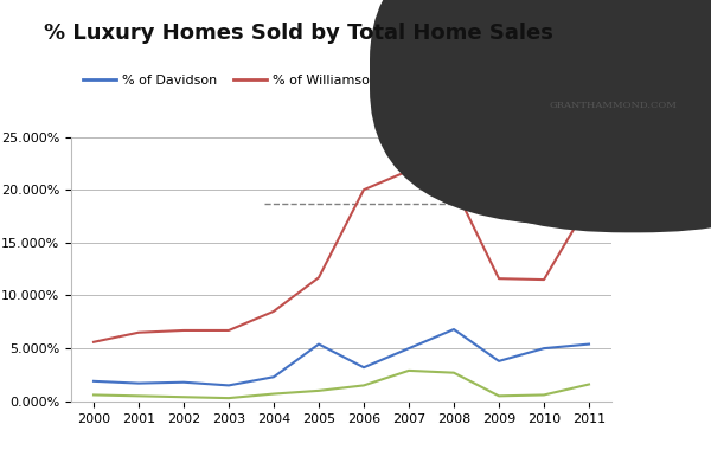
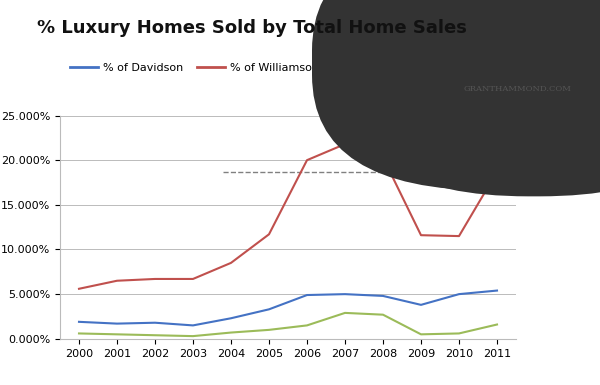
% of Davidson/2005: 5.4% -> 3.3%
% of Davidson/2006: 3.2% -> 4.9%
% of Davidson/2008: 6.8% -> 4.8%
